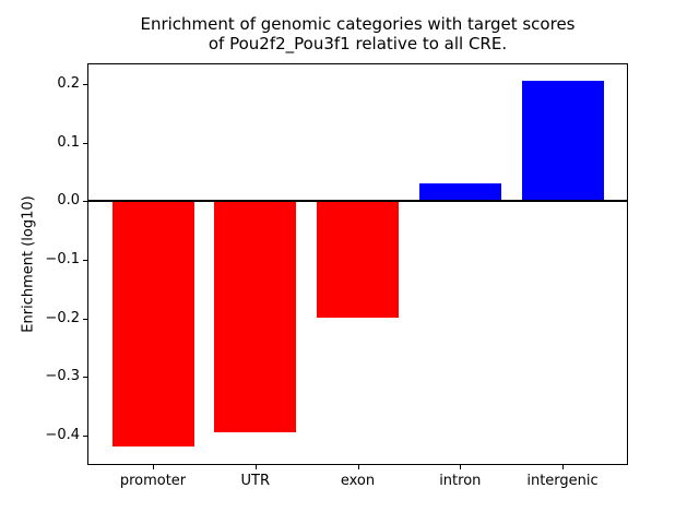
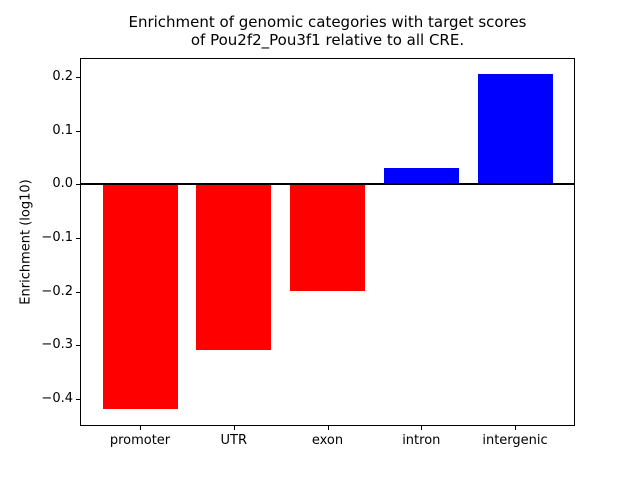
UTR: -0.40 -> -0.31
